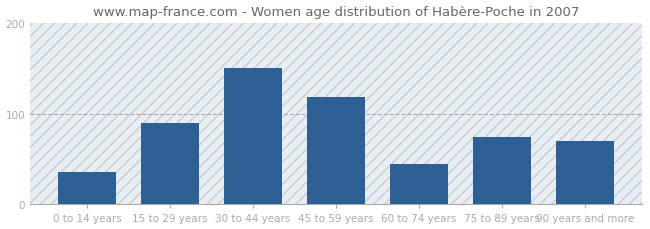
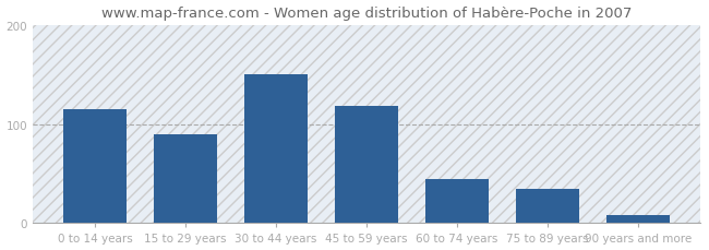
0 to 14 years: 36 -> 115
75 to 89 years: 74 -> 35
90 years and more: 70 -> 8
